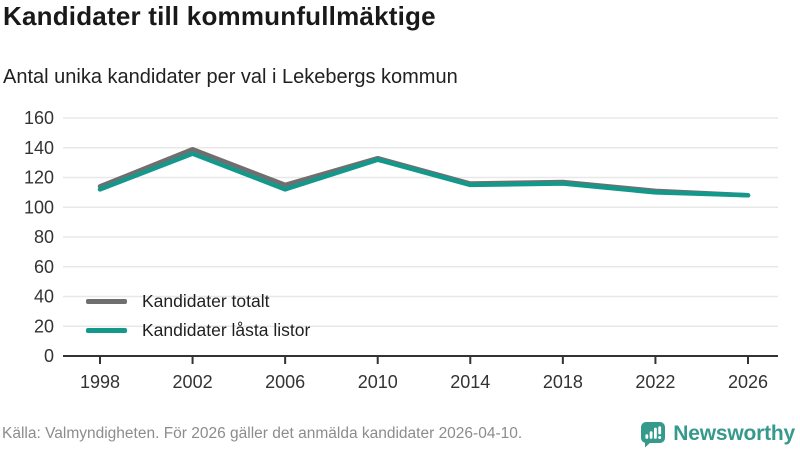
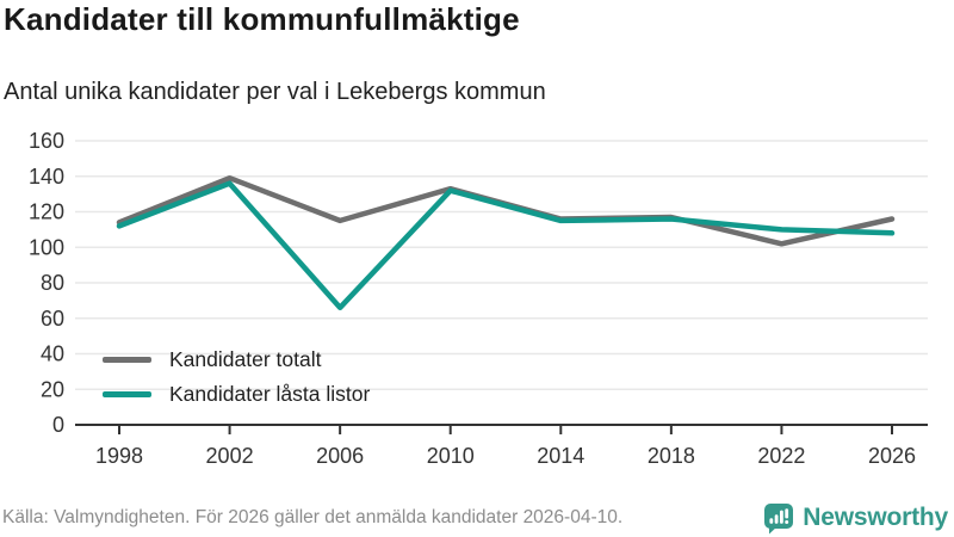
Kandidater låsta listor/2006: 112 -> 66
Kandidater totalt/2022: 111 -> 102
Kandidater totalt/2026: 108 -> 116
